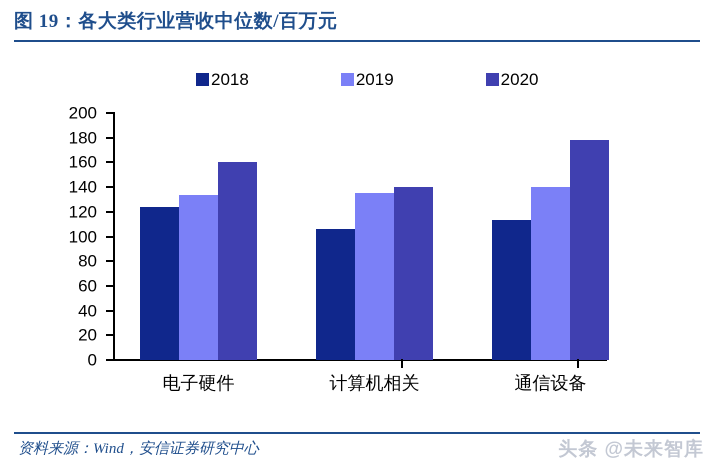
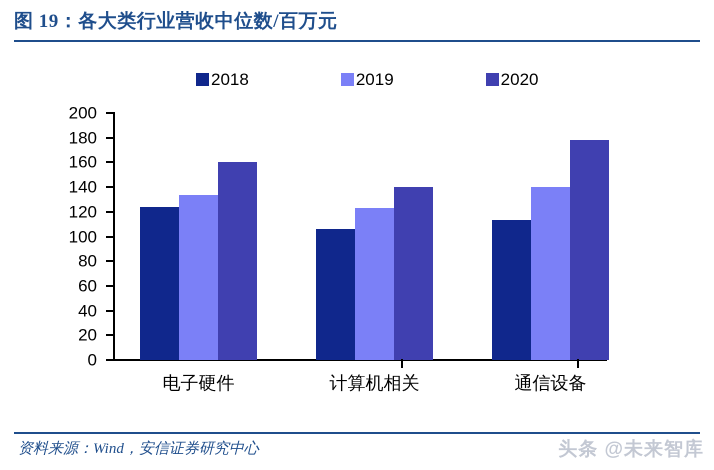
2019/计算机相关: 135 -> 123
